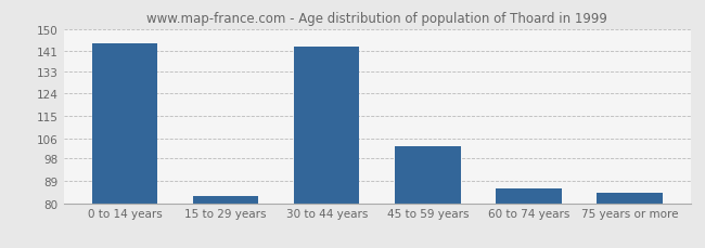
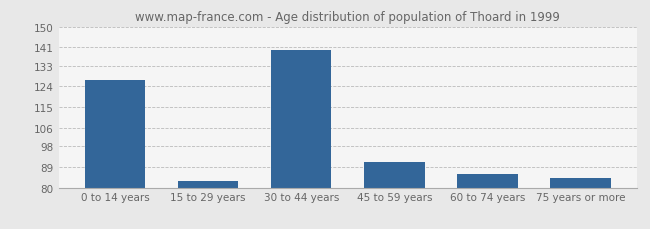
0 to 14 years: 144 -> 127
30 to 44 years: 143 -> 140
45 to 59 years: 103 -> 91
